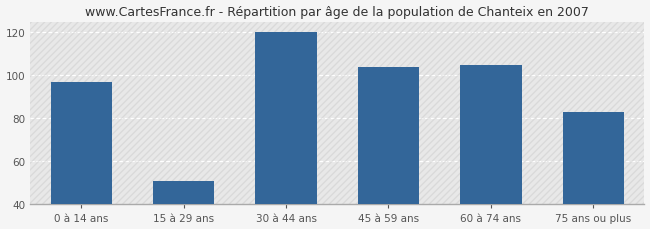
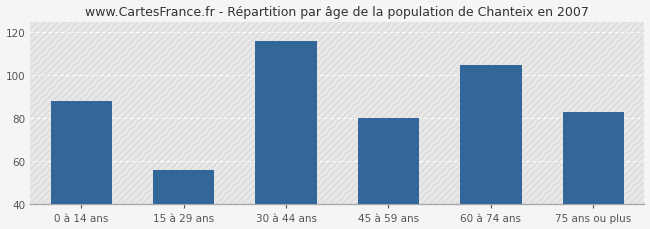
0 à 14 ans: 97 -> 88
15 à 29 ans: 51 -> 56
30 à 44 ans: 120 -> 116
45 à 59 ans: 104 -> 80
